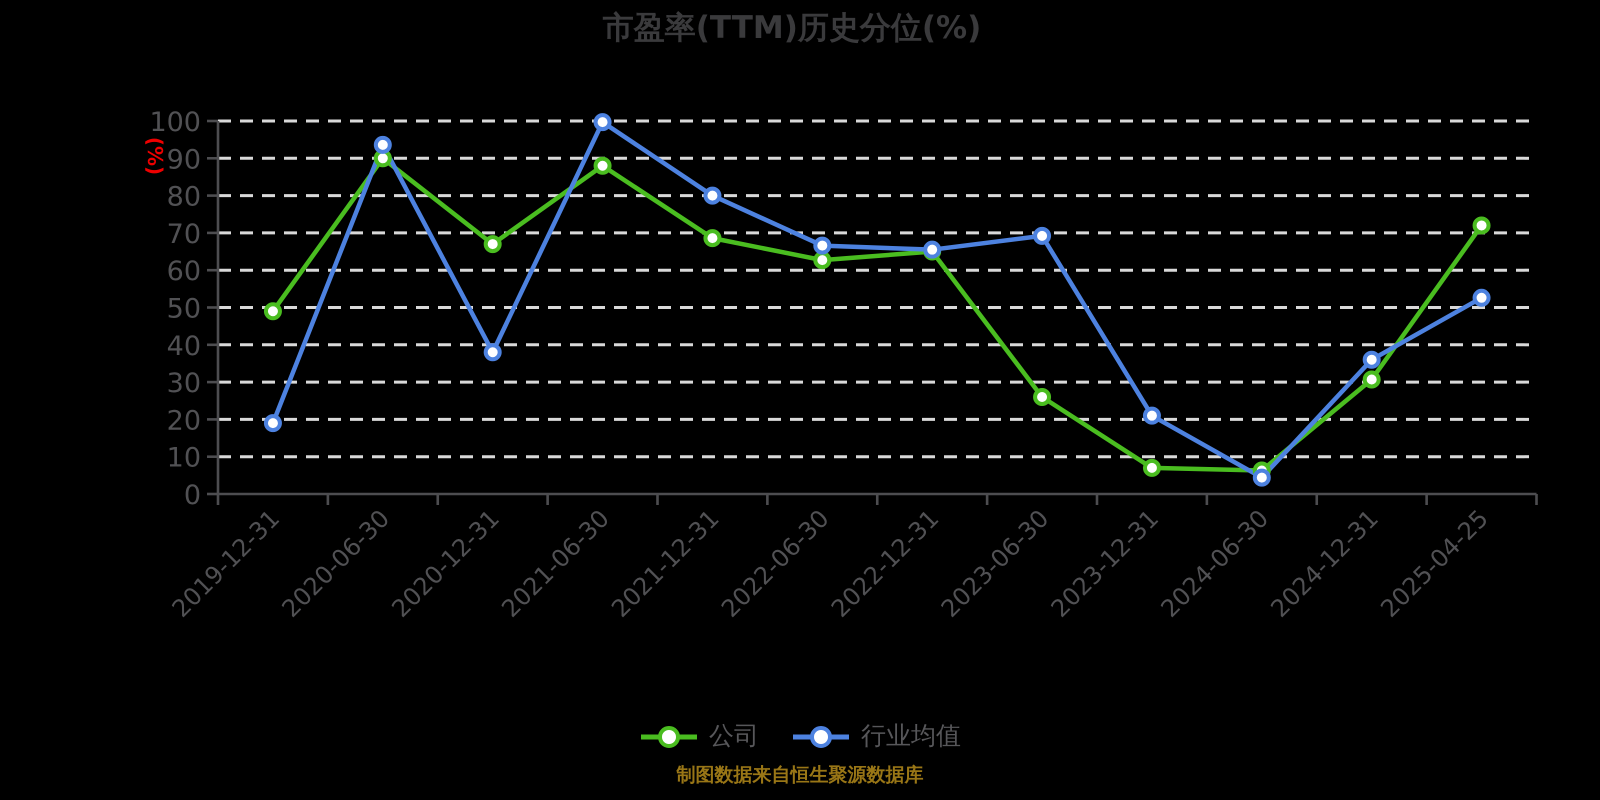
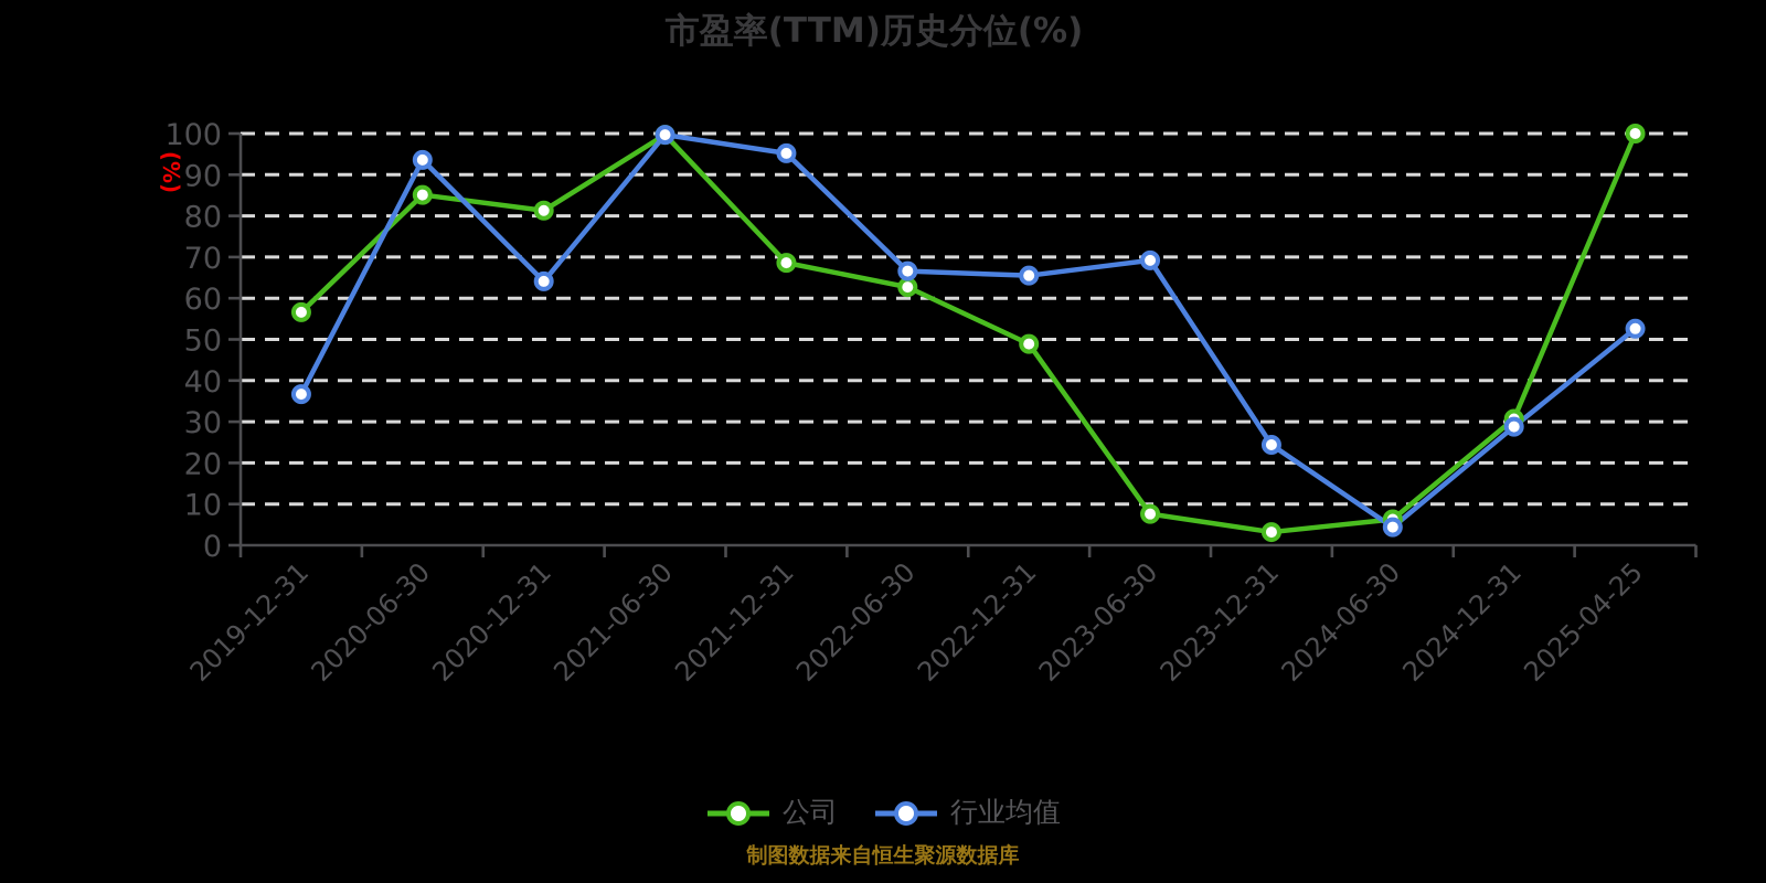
公司/2019-12-31: 49 -> 57
行业均值/2019-12-31: 19 -> 37
公司/2020-06-30: 90 -> 85
公司/2020-12-31: 67 -> 81
行业均值/2020-12-31: 38 -> 64
公司/2021-06-30: 88 -> 100
行业均值/2021-12-31: 80 -> 95
公司/2022-12-31: 65 -> 49
公司/2023-06-30: 26 -> 8
公司/2023-12-31: 7 -> 3
行业均值/2023-12-31: 21 -> 24
行业均值/2024-12-31: 36 -> 29
公司/2025-04-25: 72 -> 100
